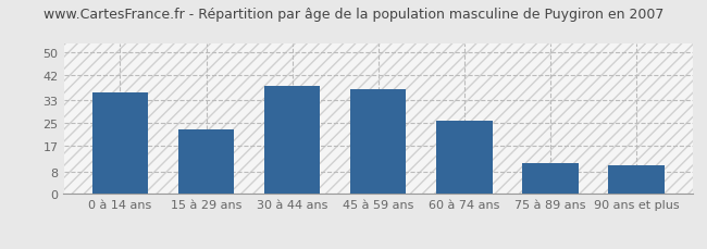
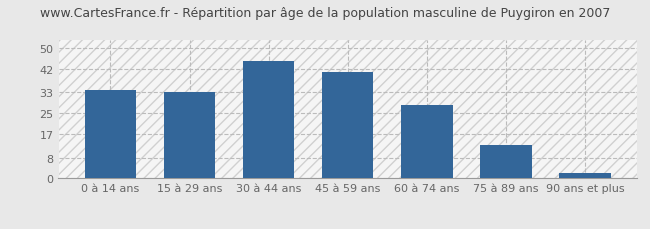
0 à 14 ans: 36 -> 34
15 à 29 ans: 23 -> 33
30 à 44 ans: 38 -> 45
45 à 59 ans: 37 -> 41
60 à 74 ans: 26 -> 28
75 à 89 ans: 11 -> 13
90 ans et plus: 10 -> 2
